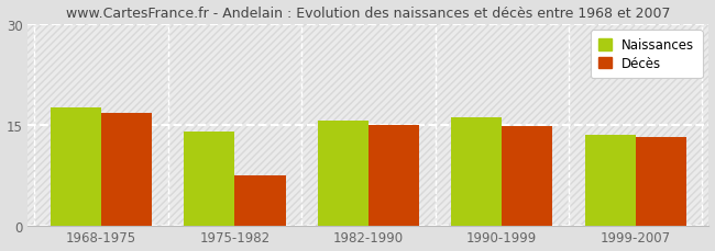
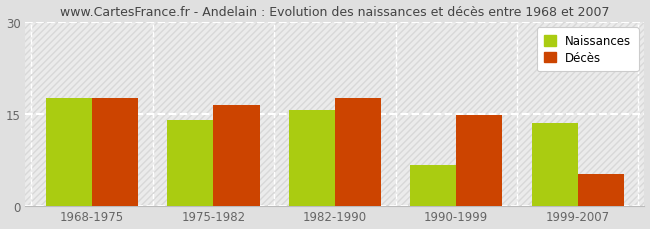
Décès/1968-1975: 16.7 -> 17.6
Décès/1975-1982: 7.5 -> 16.4
Décès/1982-1990: 15.0 -> 17.6
Naissances/1990-1999: 16.0 -> 6.6
Décès/1999-2007: 13.1 -> 5.2
